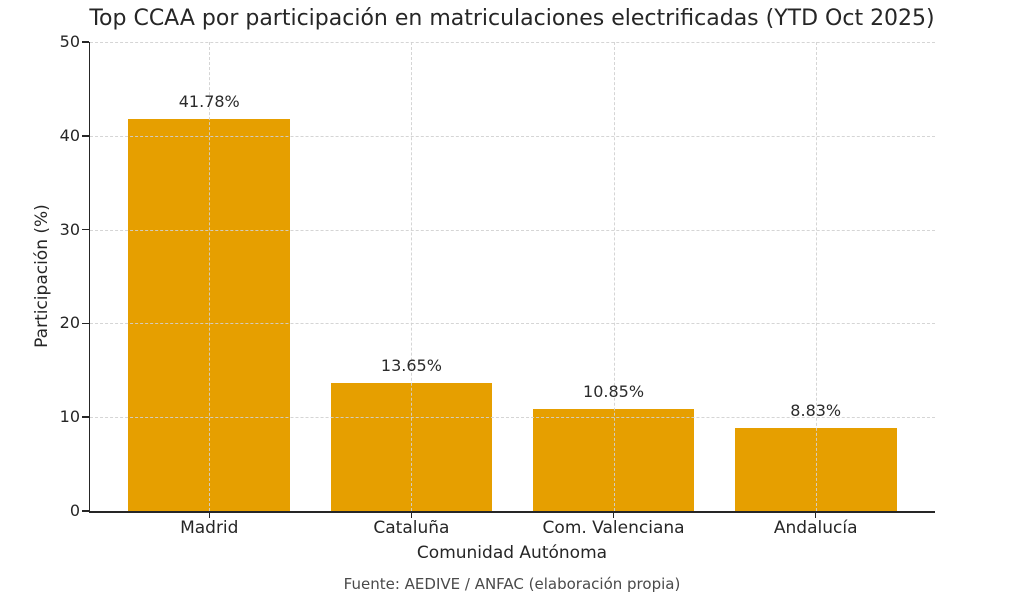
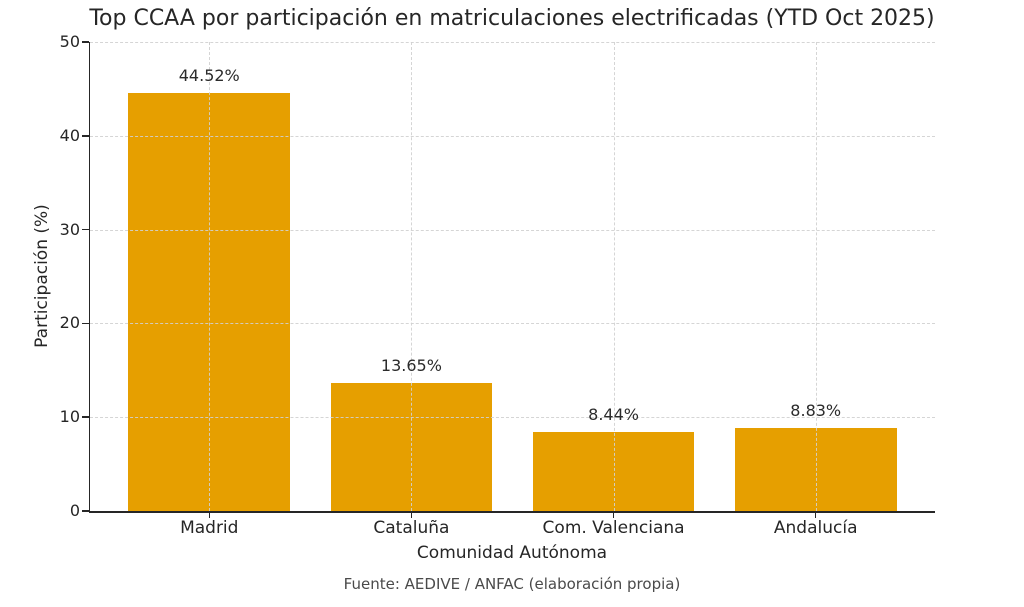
Madrid: 41.78% -> 44.52%
Com. Valenciana: 10.85% -> 8.44%
